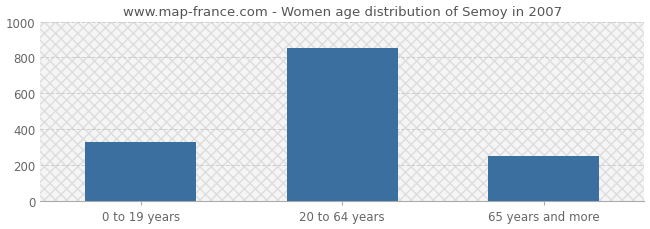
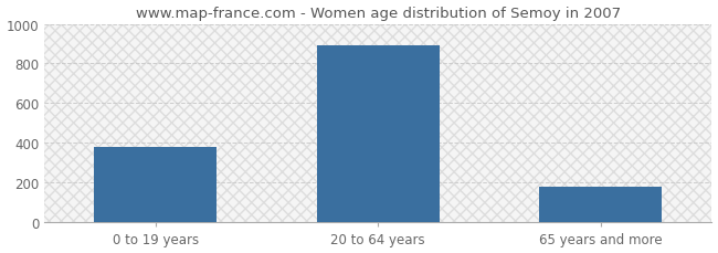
0 to 19 years: 330 -> 380
20 to 64 years: 850 -> 890
65 years and more: 250 -> 180
